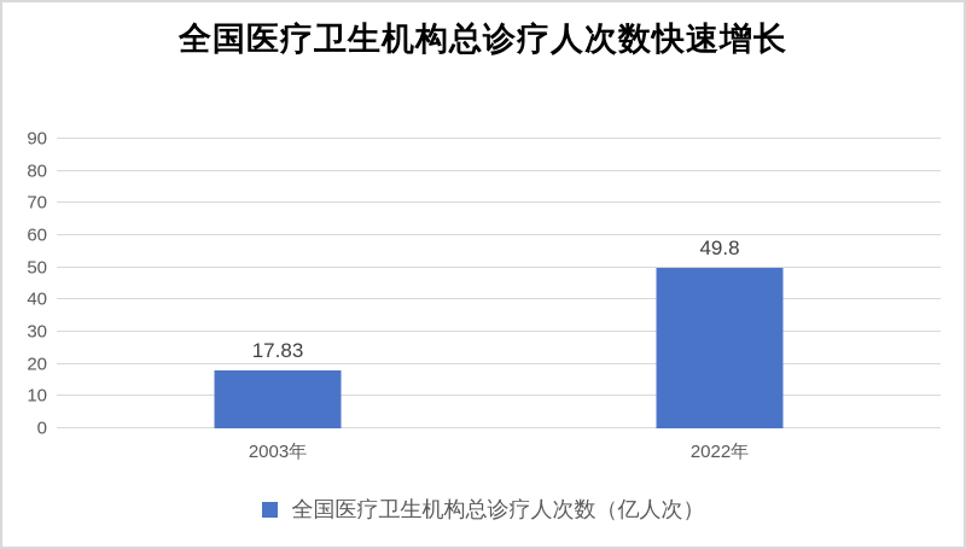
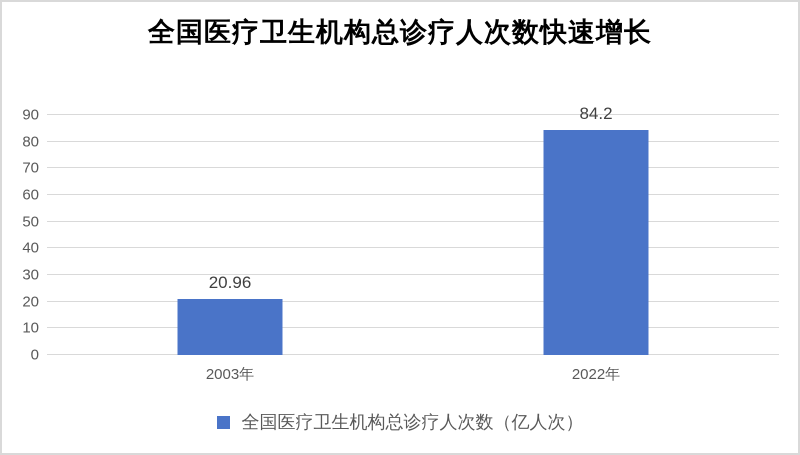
2003年: 17.83 -> 20.96
2022年: 49.8 -> 84.2
